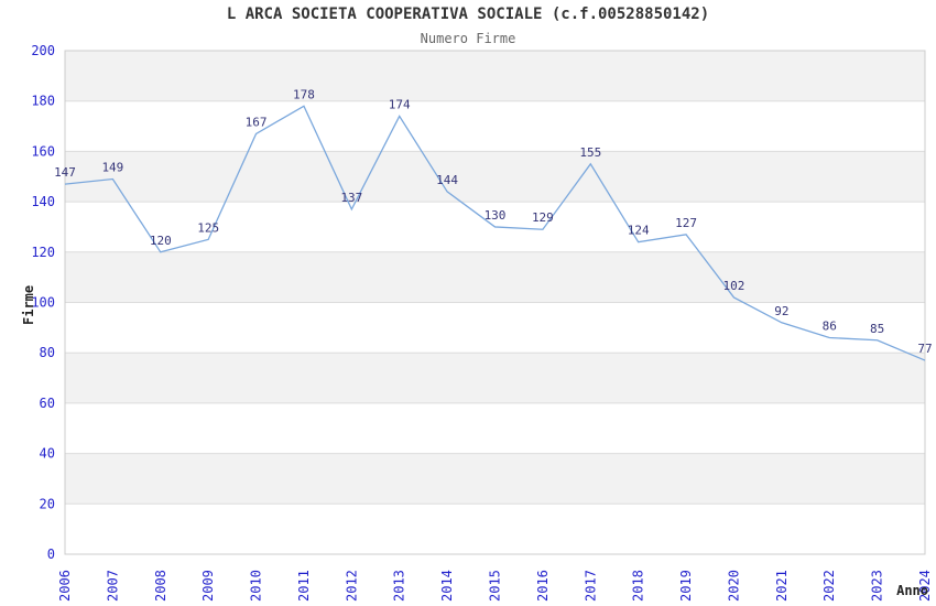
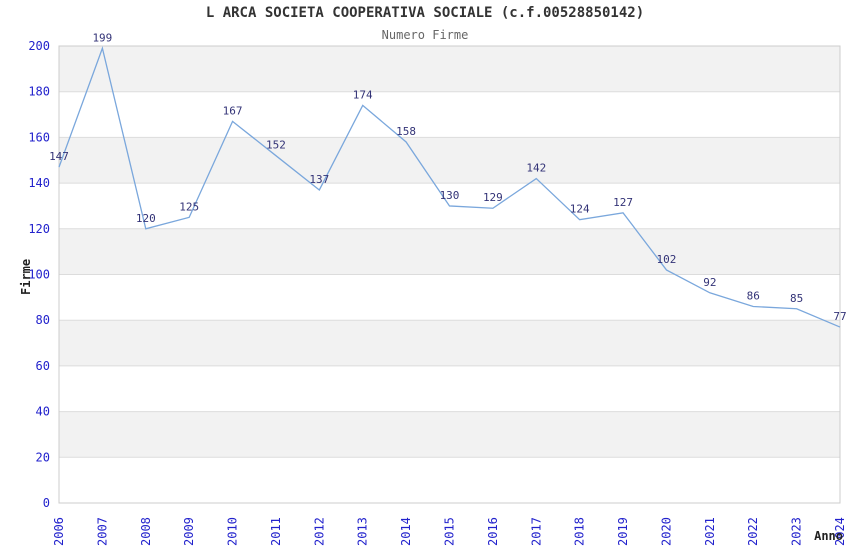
2007: 149 -> 199
2011: 178 -> 152
2014: 144 -> 158
2017: 155 -> 142
